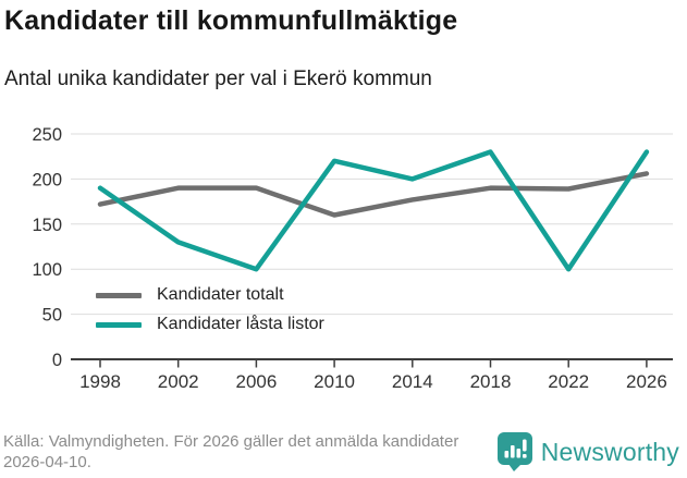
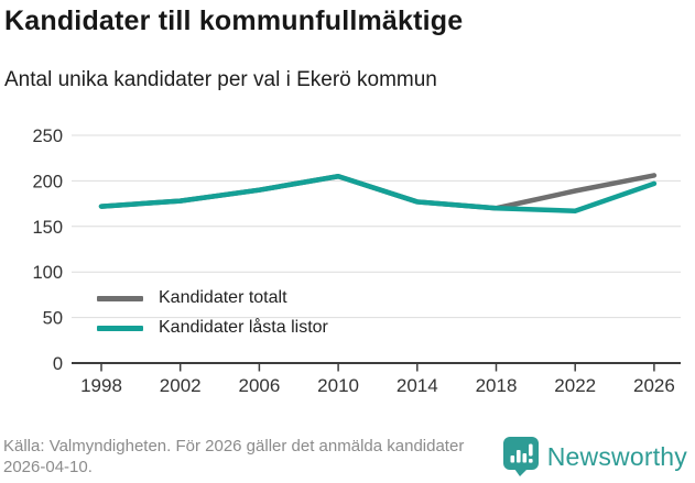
Kandidater låsta listor/1998: 190 -> 170
Kandidater totalt/2002: 190 -> 180
Kandidater låsta listor/2002: 130 -> 180
Kandidater låsta listor/2006: 100 -> 190
Kandidater totalt/2010: 160 -> 200
Kandidater låsta listor/2010: 220 -> 200
Kandidater låsta listor/2014: 200 -> 180
Kandidater totalt/2018: 190 -> 170
Kandidater låsta listor/2018: 230 -> 170
Kandidater låsta listor/2022: 100 -> 170
Kandidater låsta listor/2026: 230 -> 200
